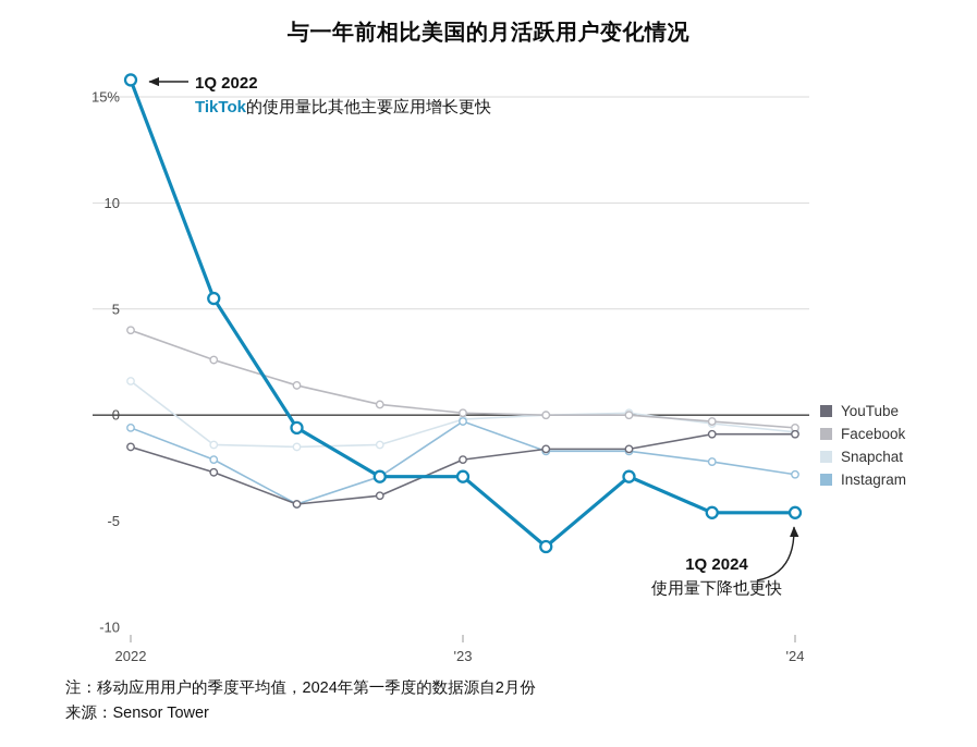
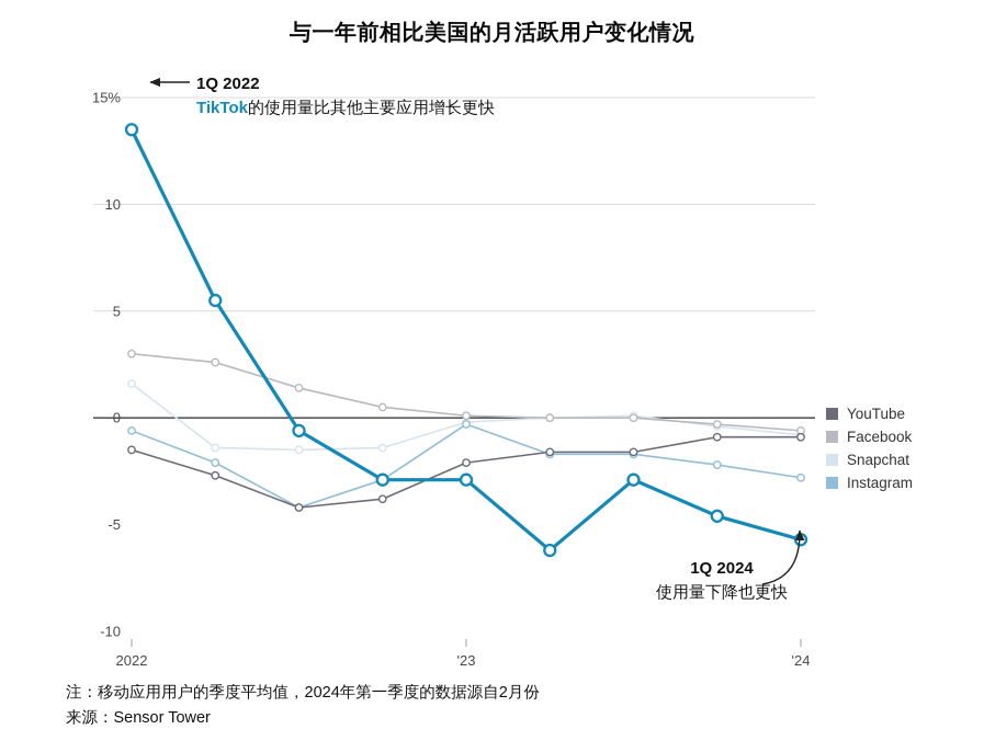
Facebook/1Q 2022: 4.0% -> 3.0%
TikTok/1Q 2022: 15.8% -> 13.5%
TikTok/1Q 2024: -4.6% -> -5.7%
